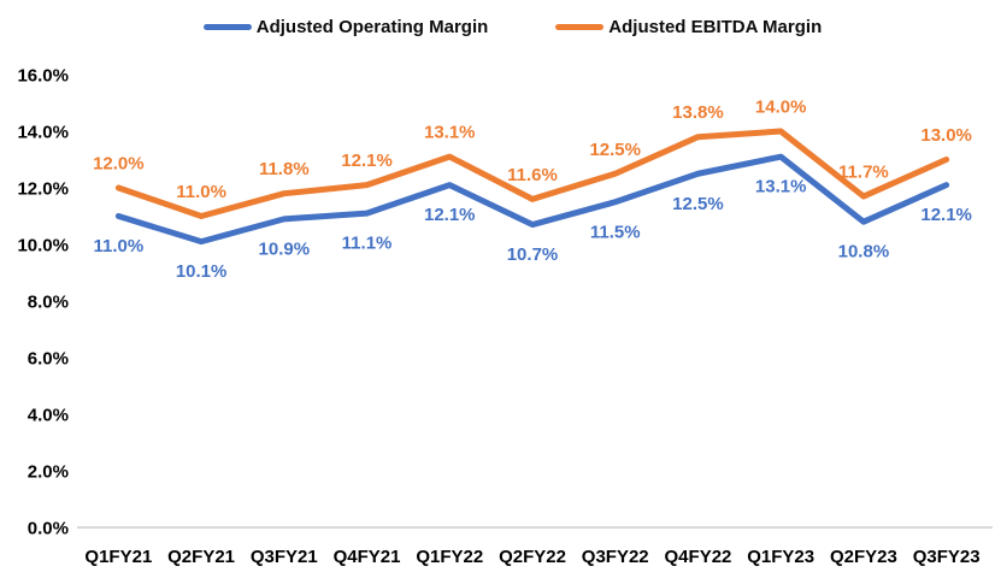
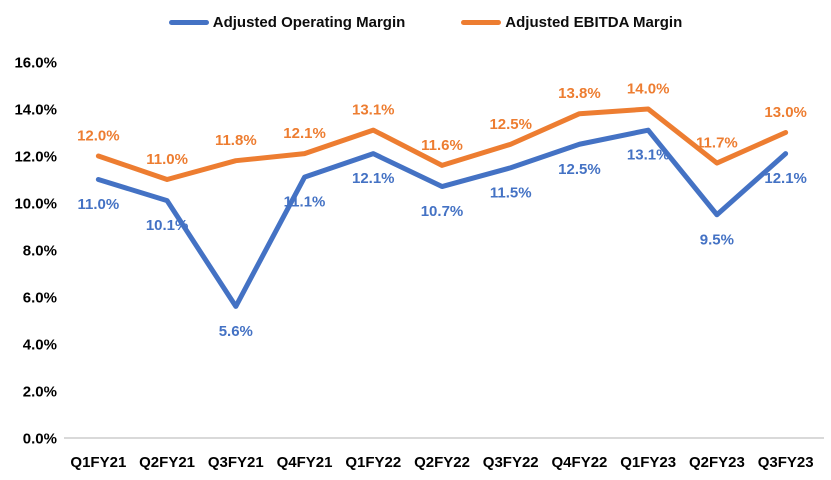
Adjusted Operating Margin/Q3FY21: 10.9% -> 5.6%
Adjusted Operating Margin/Q2FY23: 10.8% -> 9.5%
